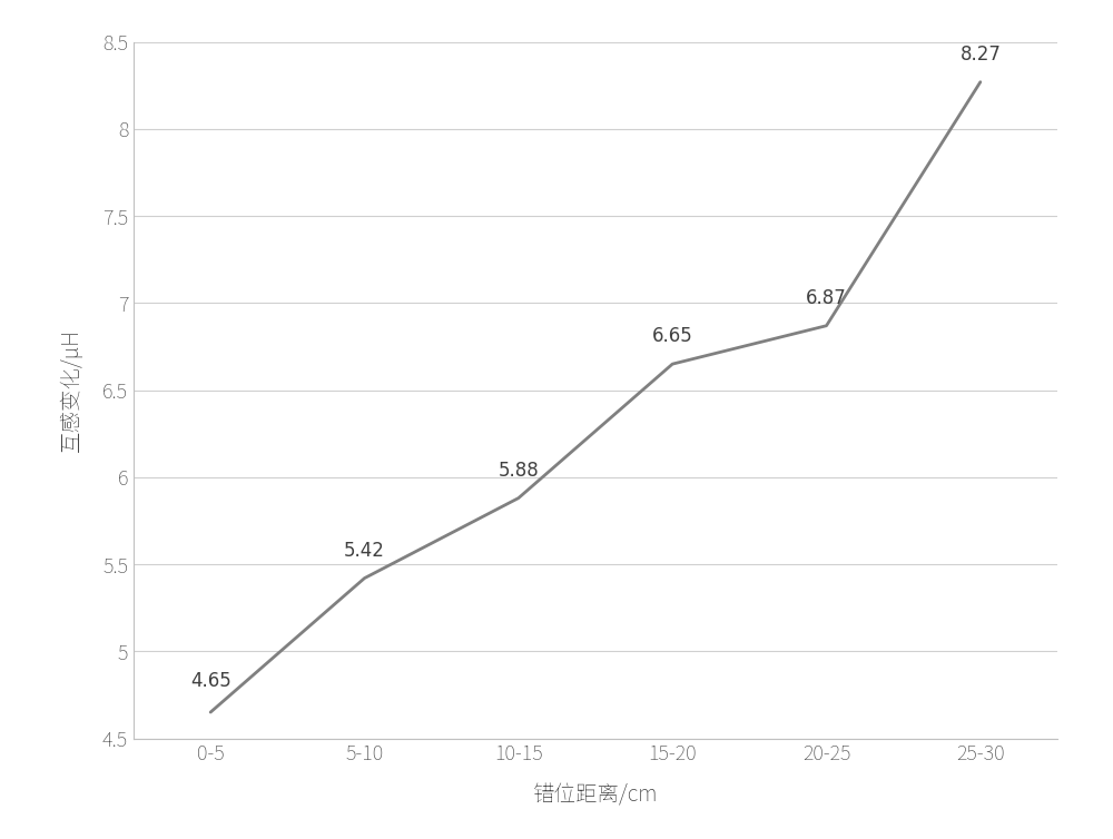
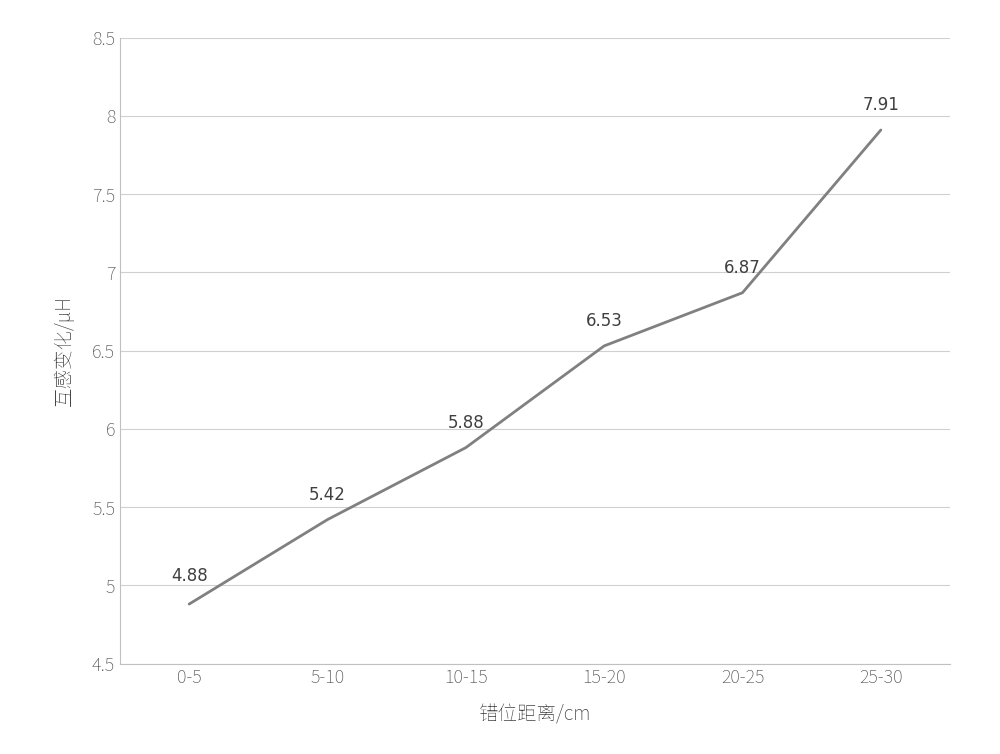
0-5: 4.65 -> 4.88
15-20: 6.65 -> 6.53
25-30: 8.27 -> 7.91
